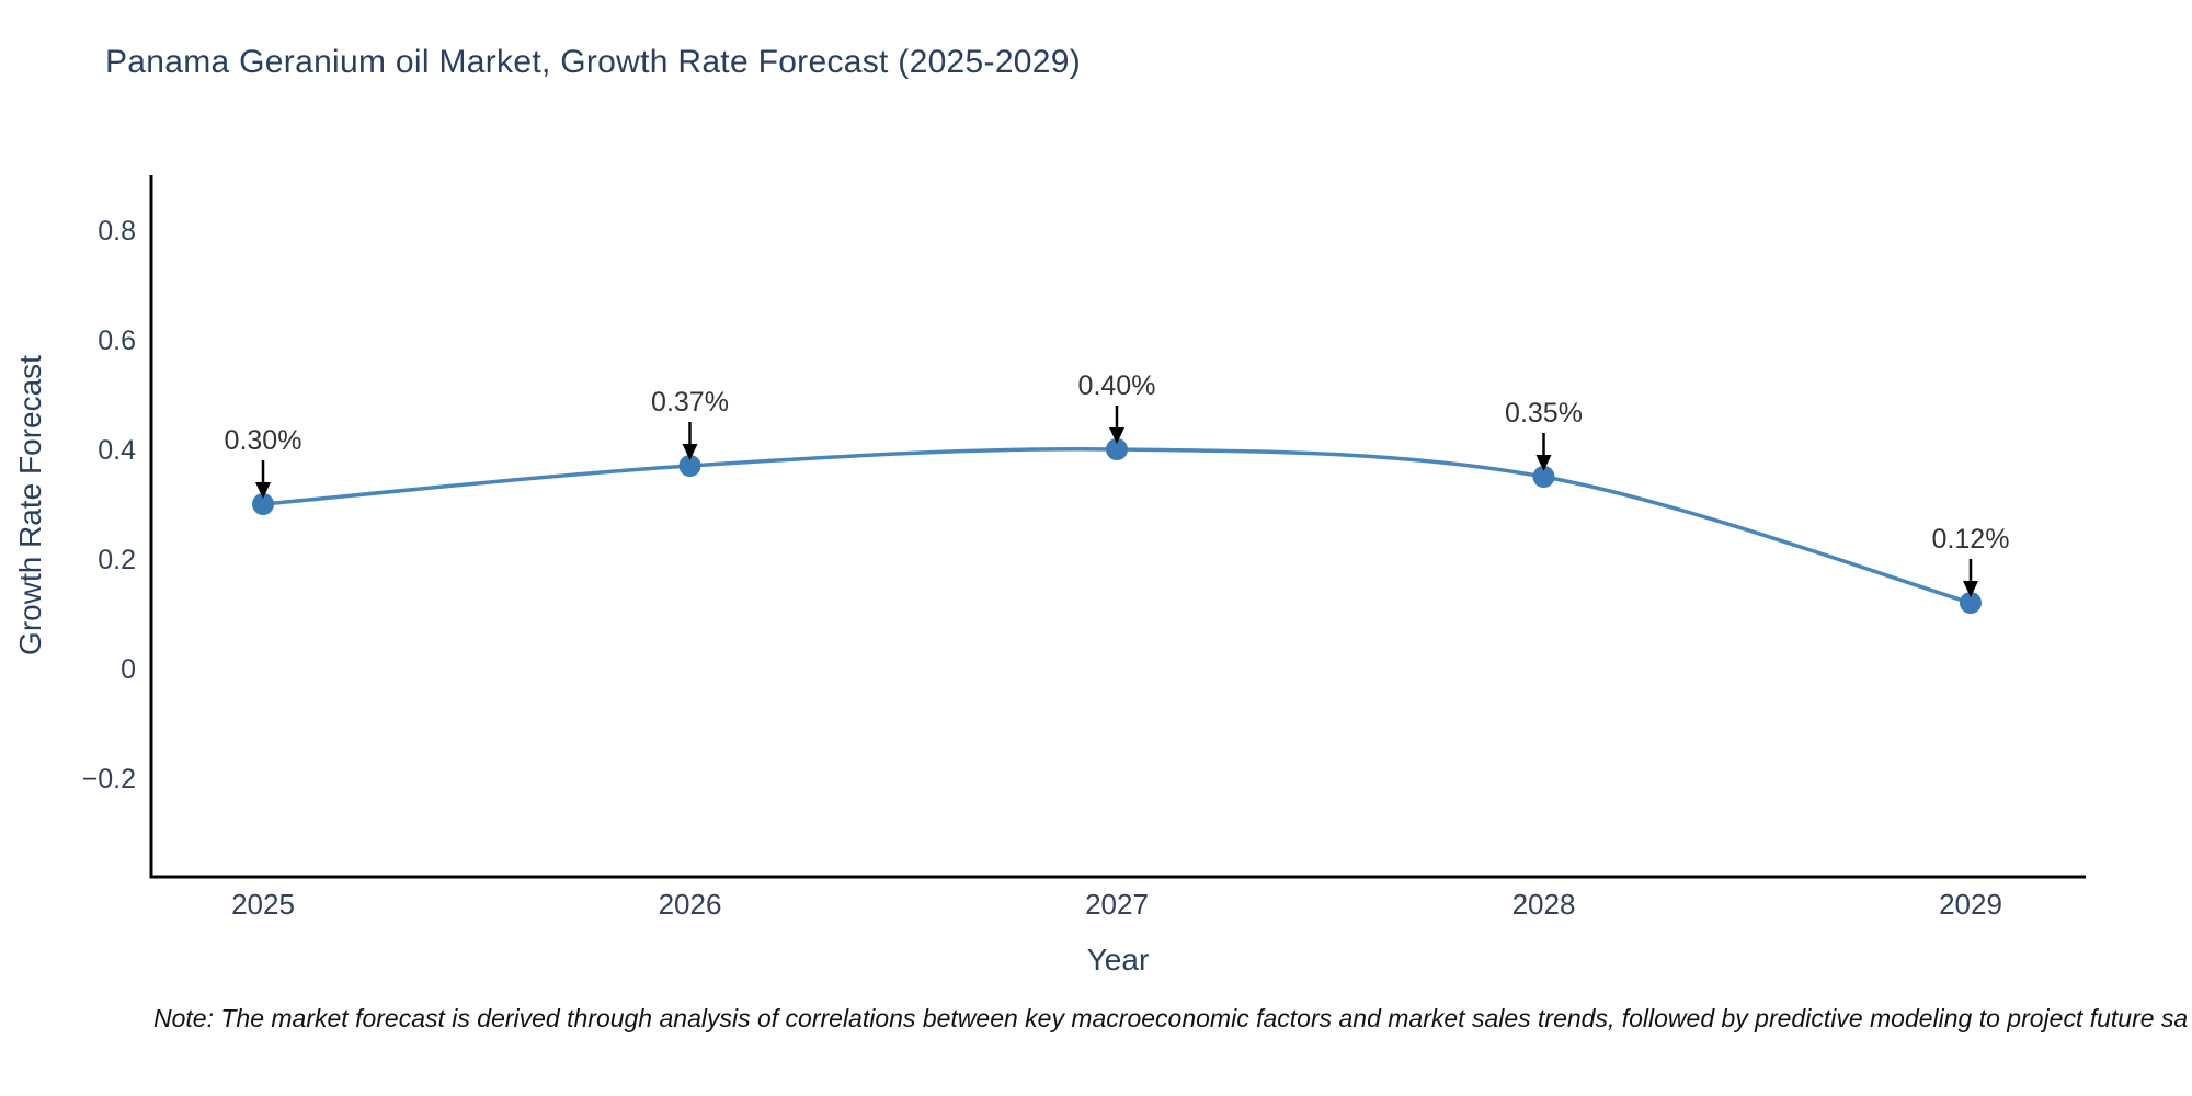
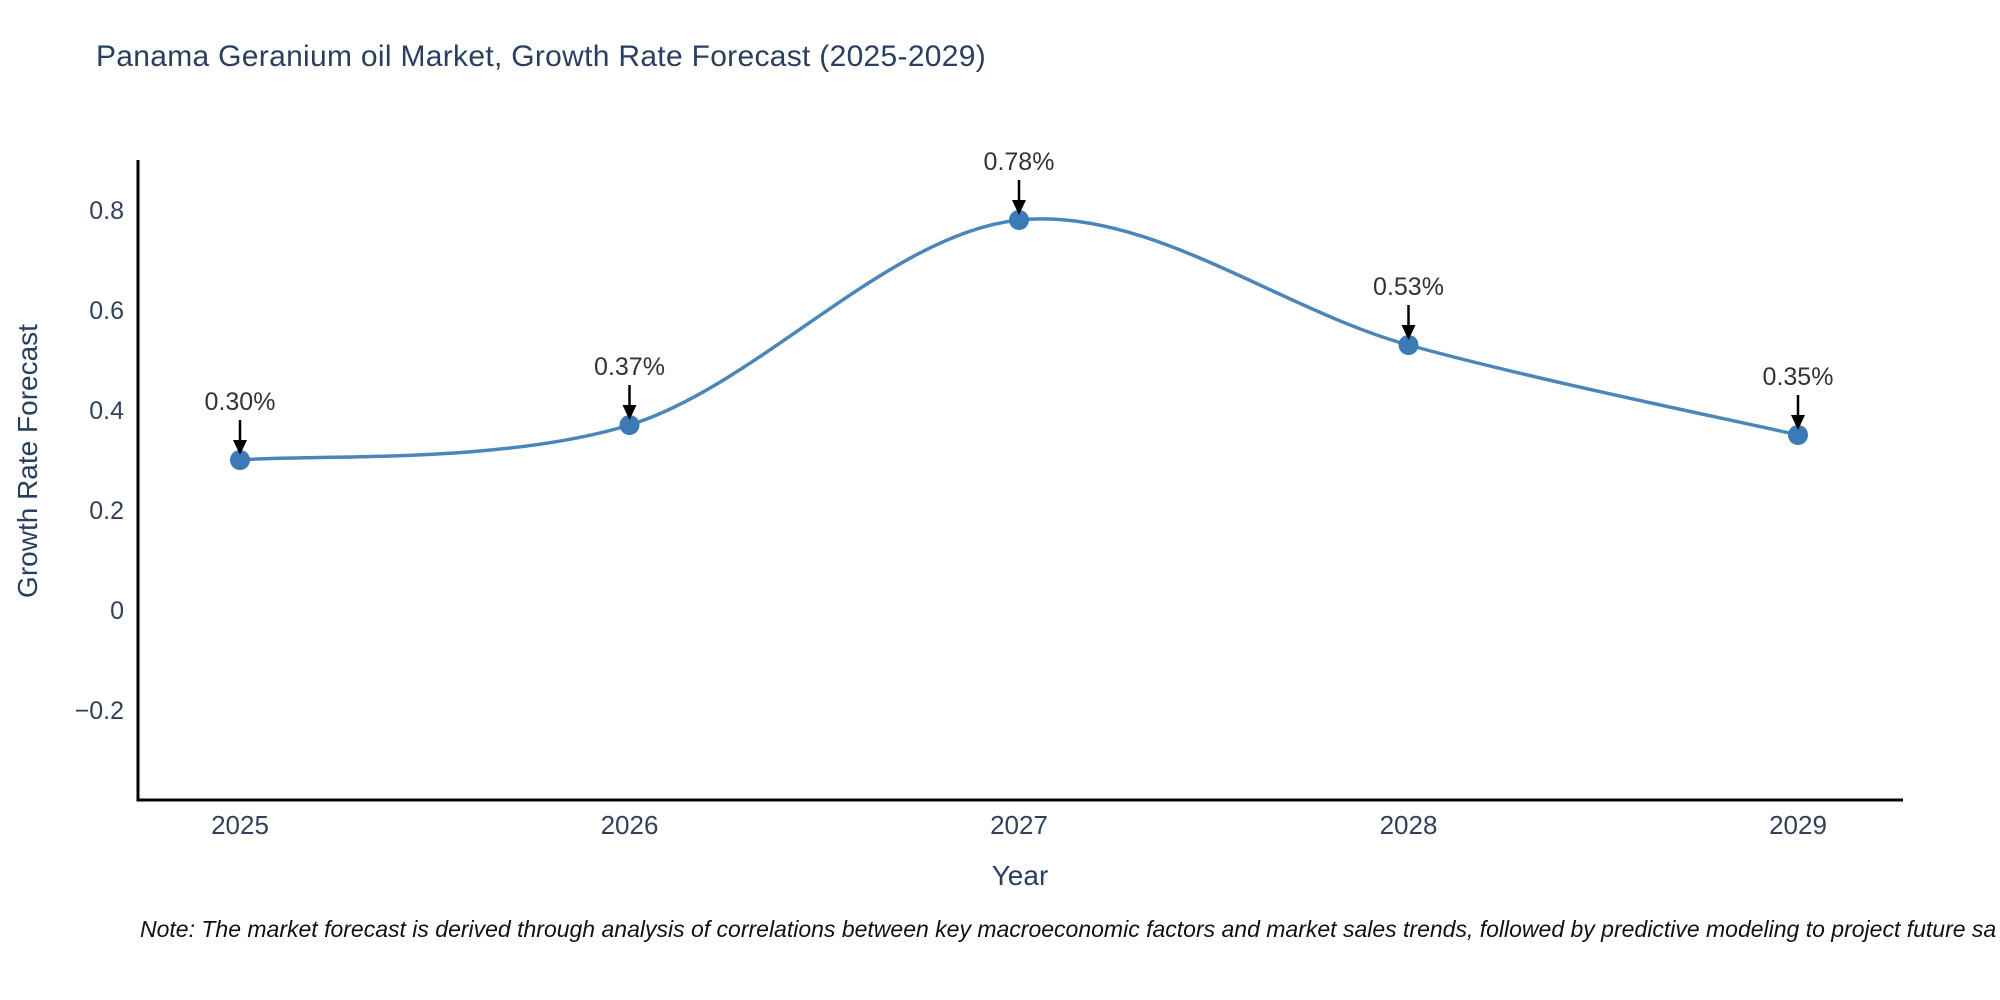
2027: 0.40% -> 0.78%
2028: 0.35% -> 0.53%
2029: 0.12% -> 0.35%
